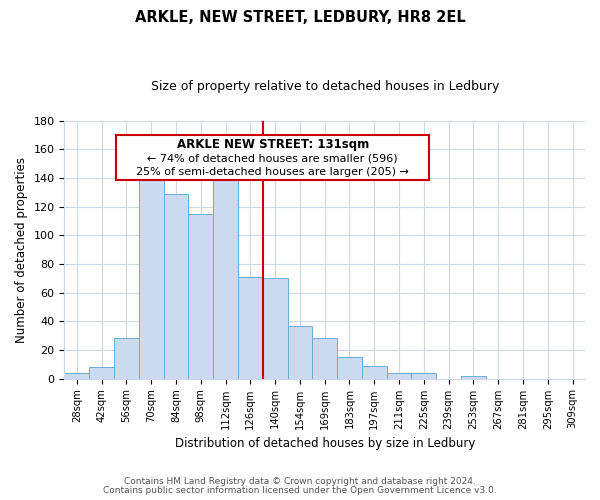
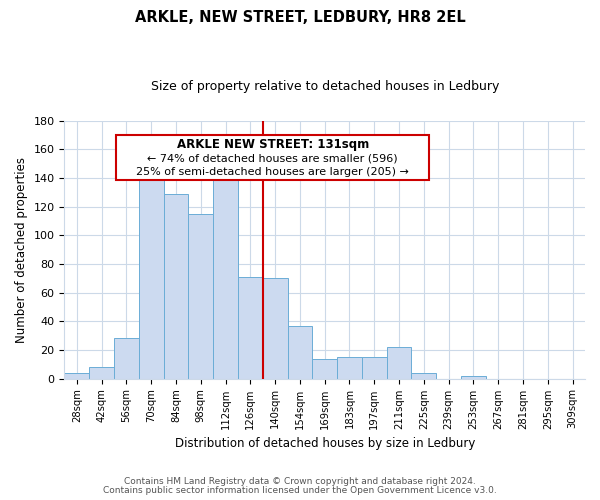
169sqm: 28 -> 14
197sqm: 9 -> 15
211sqm: 4 -> 22
